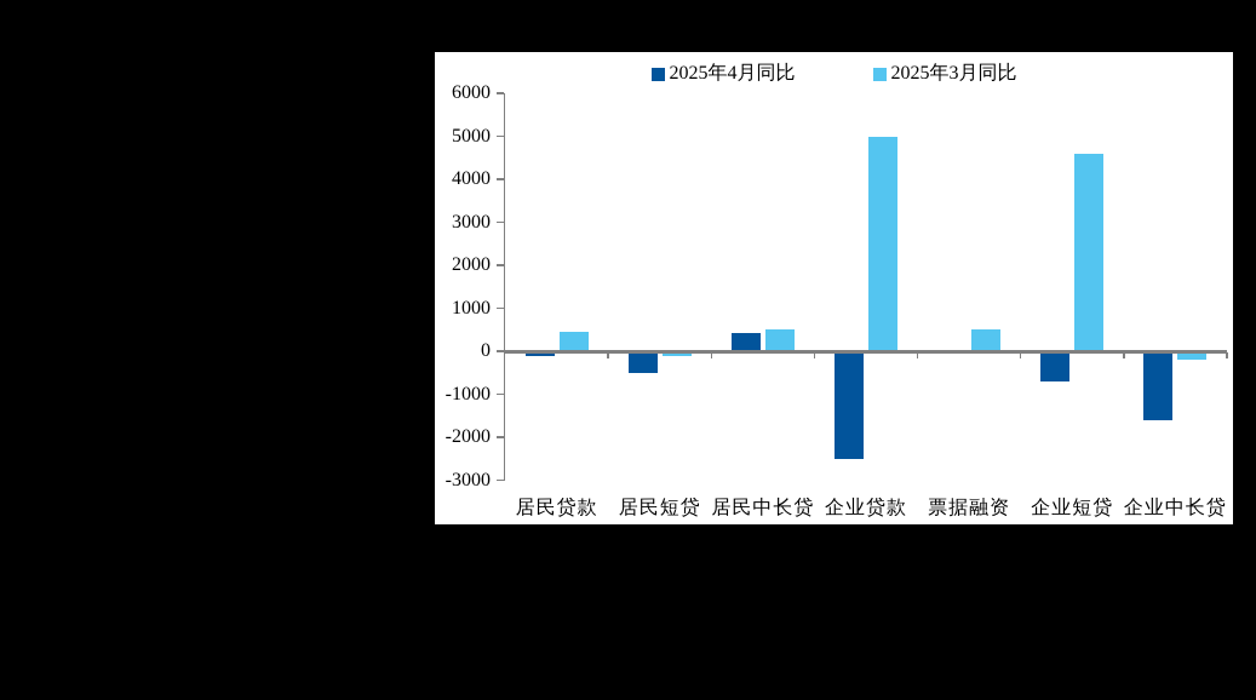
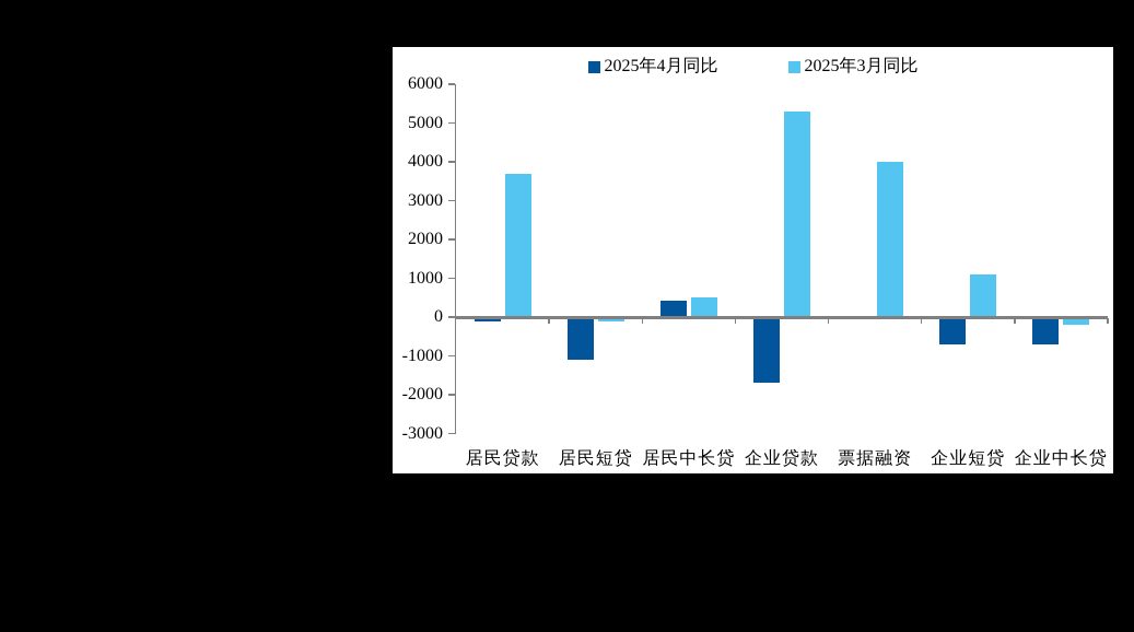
2025年3月同比/居民贷款: 400 -> 3700
2025年4月同比/居民短贷: -500 -> -1100
2025年4月同比/企业贷款: -2500 -> -1700
2025年3月同比/企业贷款: 5000 -> 5300
2025年3月同比/票据融资: 500 -> 4000
2025年3月同比/企业短贷: 4600 -> 1100
2025年4月同比/企业中长贷: -1600 -> -700
